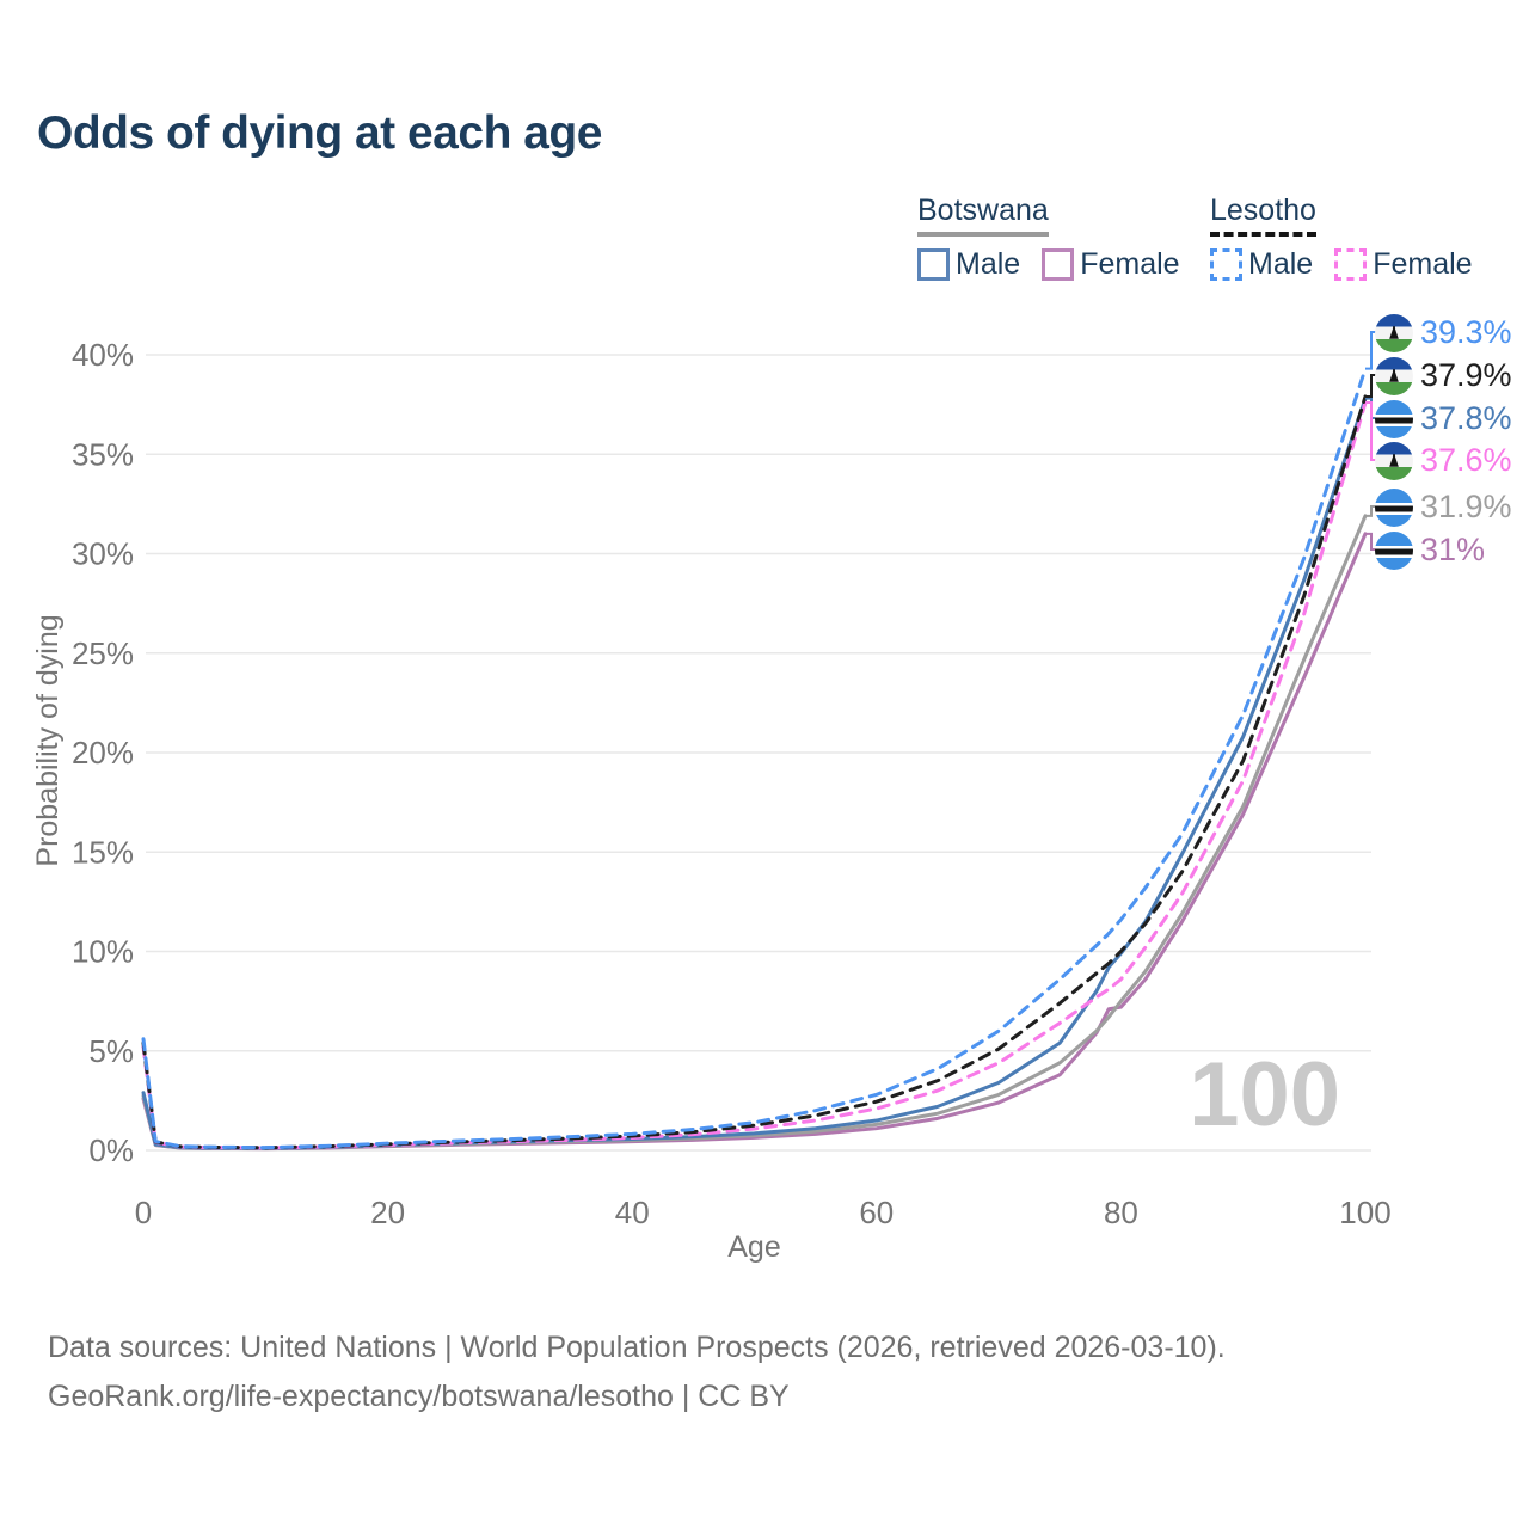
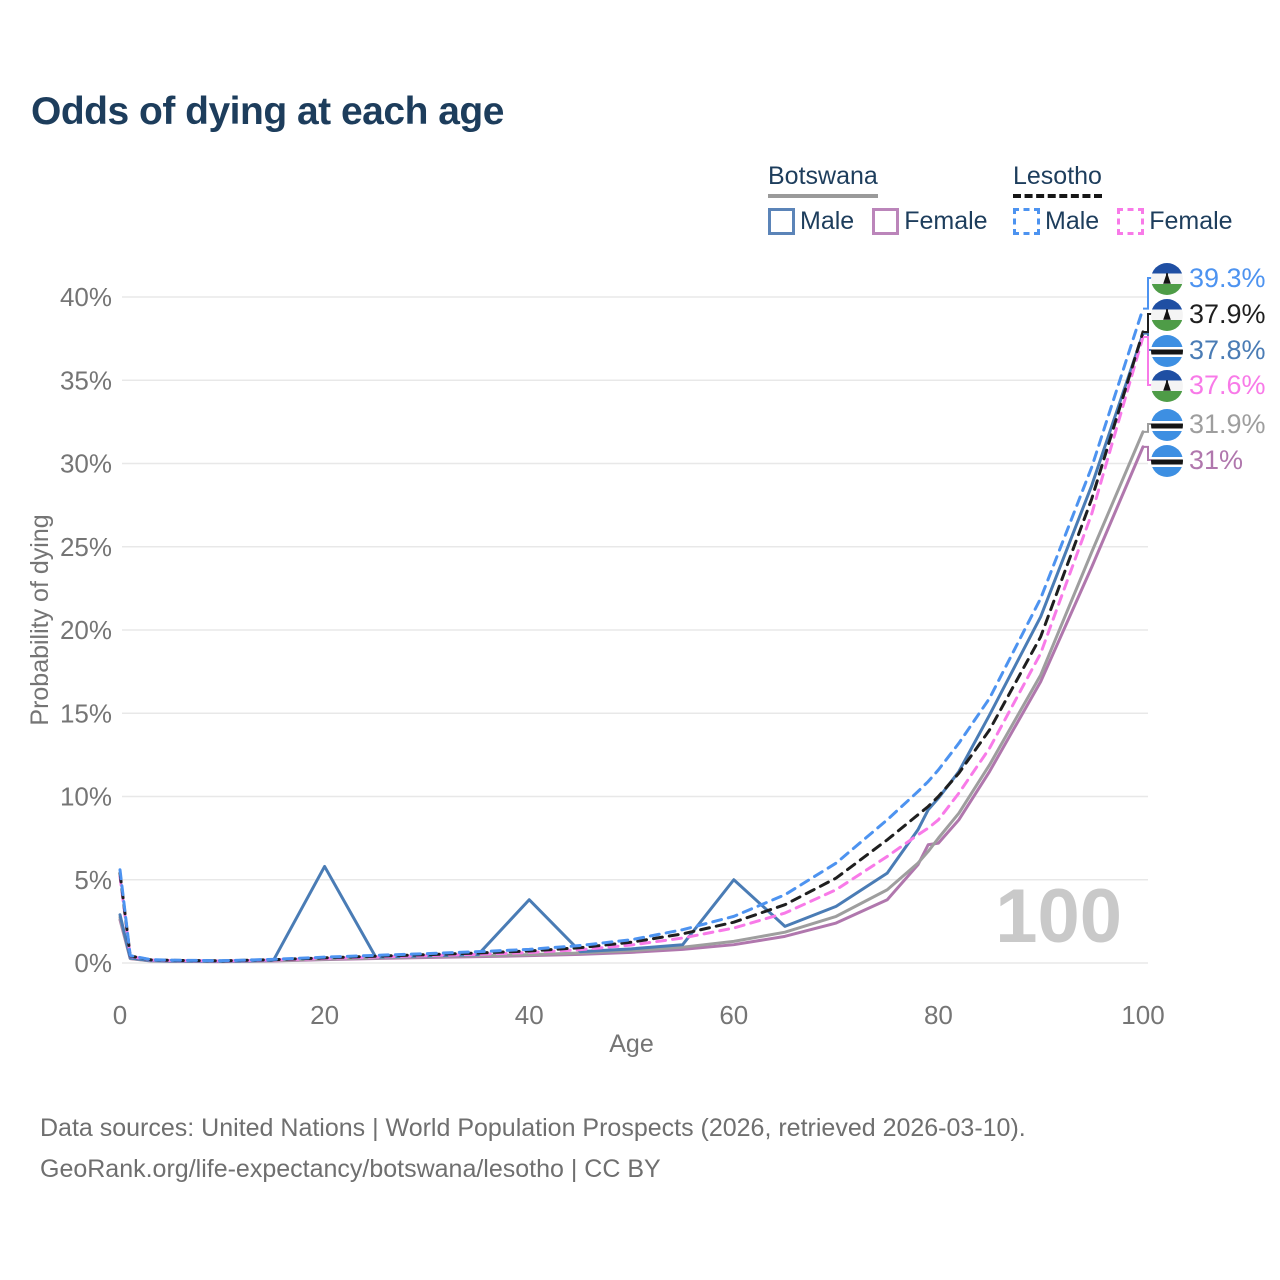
Botswana Male/20: 0.3% -> 5.8%
Botswana Male/40: 0.6% -> 3.8%
Botswana Male/60: 1.5% -> 5.0%
